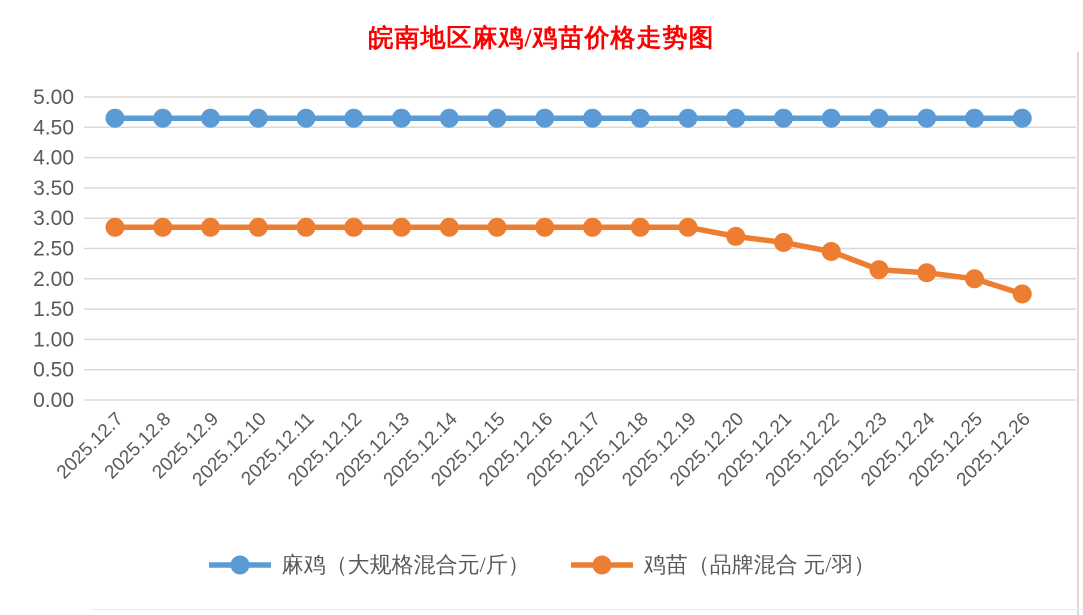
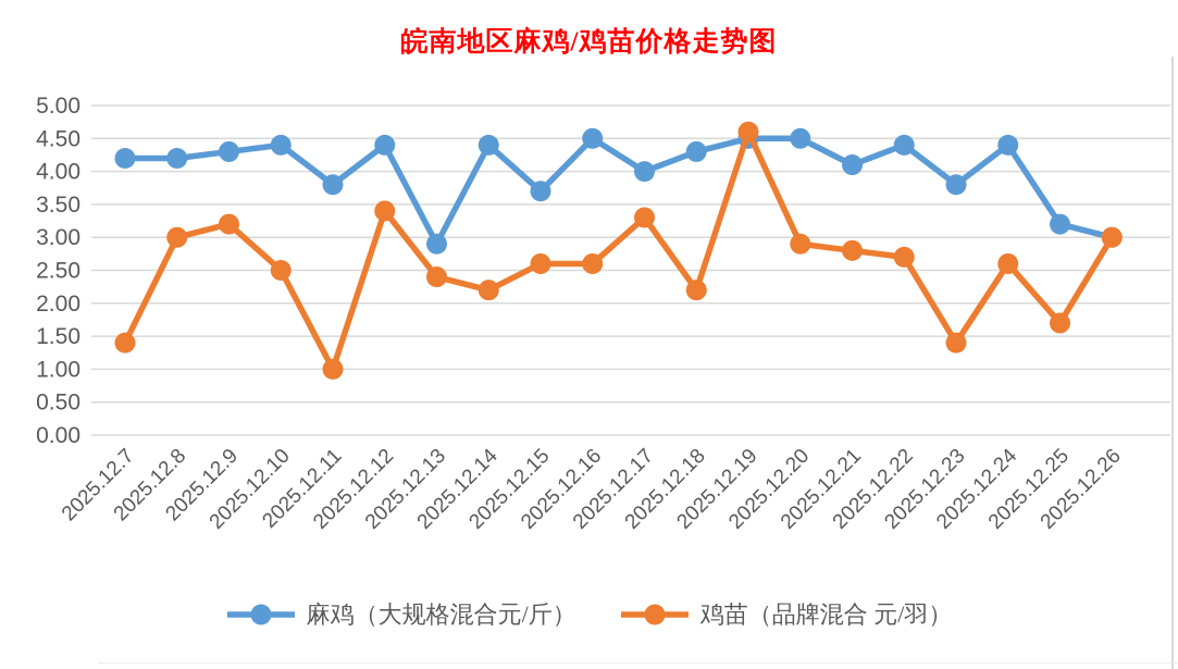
麻鸡（大规格混合元/斤）/2025.12.7: 4.7 -> 4.2
鸡苗（品牌混合 元/羽）/2025.12.7: 2.9 -> 1.4
麻鸡（大规格混合元/斤）/2025.12.8: 4.7 -> 4.2
鸡苗（品牌混合 元/羽）/2025.12.8: 2.9 -> 3.0
麻鸡（大规格混合元/斤）/2025.12.9: 4.7 -> 4.3
鸡苗（品牌混合 元/羽）/2025.12.9: 2.9 -> 3.2
麻鸡（大规格混合元/斤）/2025.12.10: 4.7 -> 4.4
鸡苗（品牌混合 元/羽）/2025.12.10: 2.9 -> 2.5
麻鸡（大规格混合元/斤）/2025.12.11: 4.7 -> 3.8
鸡苗（品牌混合 元/羽）/2025.12.11: 2.9 -> 1.0
麻鸡（大规格混合元/斤）/2025.12.12: 4.7 -> 4.4
鸡苗（品牌混合 元/羽）/2025.12.12: 2.9 -> 3.4
麻鸡（大规格混合元/斤）/2025.12.13: 4.7 -> 2.9
鸡苗（品牌混合 元/羽）/2025.12.13: 2.9 -> 2.4
麻鸡（大规格混合元/斤）/2025.12.14: 4.7 -> 4.4
鸡苗（品牌混合 元/羽）/2025.12.14: 2.9 -> 2.2
麻鸡（大规格混合元/斤）/2025.12.15: 4.7 -> 3.7
鸡苗（品牌混合 元/羽）/2025.12.15: 2.9 -> 2.6
麻鸡（大规格混合元/斤）/2025.12.16: 4.7 -> 4.5
鸡苗（品牌混合 元/羽）/2025.12.16: 2.9 -> 2.6
麻鸡（大规格混合元/斤）/2025.12.17: 4.7 -> 4.0
鸡苗（品牌混合 元/羽）/2025.12.17: 2.9 -> 3.3
麻鸡（大规格混合元/斤）/2025.12.18: 4.7 -> 4.3
鸡苗（品牌混合 元/羽）/2025.12.18: 2.9 -> 2.2
麻鸡（大规格混合元/斤）/2025.12.19: 4.7 -> 4.5
鸡苗（品牌混合 元/羽）/2025.12.19: 2.9 -> 4.6
麻鸡（大规格混合元/斤）/2025.12.20: 4.7 -> 4.5
鸡苗（品牌混合 元/羽）/2025.12.20: 2.7 -> 2.9
麻鸡（大规格混合元/斤）/2025.12.21: 4.7 -> 4.1
鸡苗（品牌混合 元/羽）/2025.12.21: 2.6 -> 2.8
麻鸡（大规格混合元/斤）/2025.12.22: 4.7 -> 4.4
鸡苗（品牌混合 元/羽）/2025.12.22: 2.5 -> 2.7
麻鸡（大规格混合元/斤）/2025.12.23: 4.7 -> 3.8
鸡苗（品牌混合 元/羽）/2025.12.23: 2.1 -> 1.4
麻鸡（大规格混合元/斤）/2025.12.24: 4.7 -> 4.4
鸡苗（品牌混合 元/羽）/2025.12.24: 2.1 -> 2.6
麻鸡（大规格混合元/斤）/2025.12.25: 4.7 -> 3.2
鸡苗（品牌混合 元/羽）/2025.12.25: 2.0 -> 1.7
麻鸡（大规格混合元/斤）/2025.12.26: 4.7 -> 3.0
鸡苗（品牌混合 元/羽）/2025.12.26: 1.8 -> 3.0
